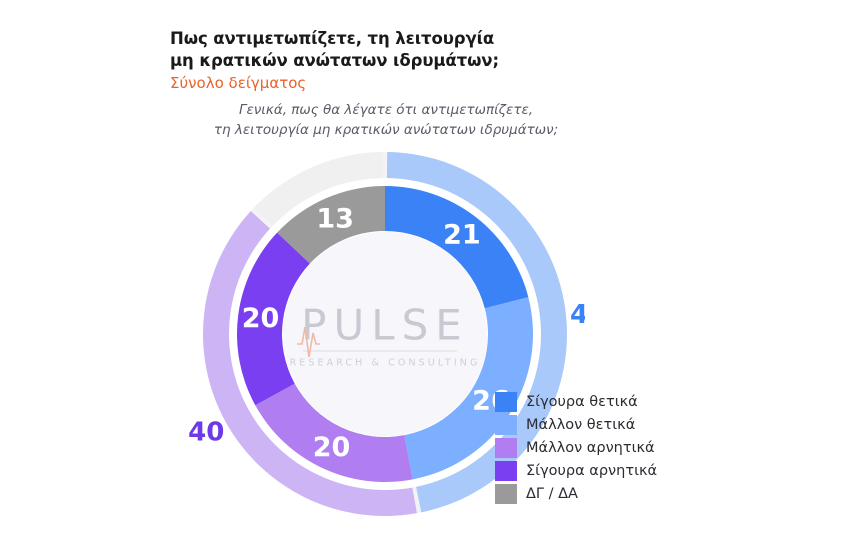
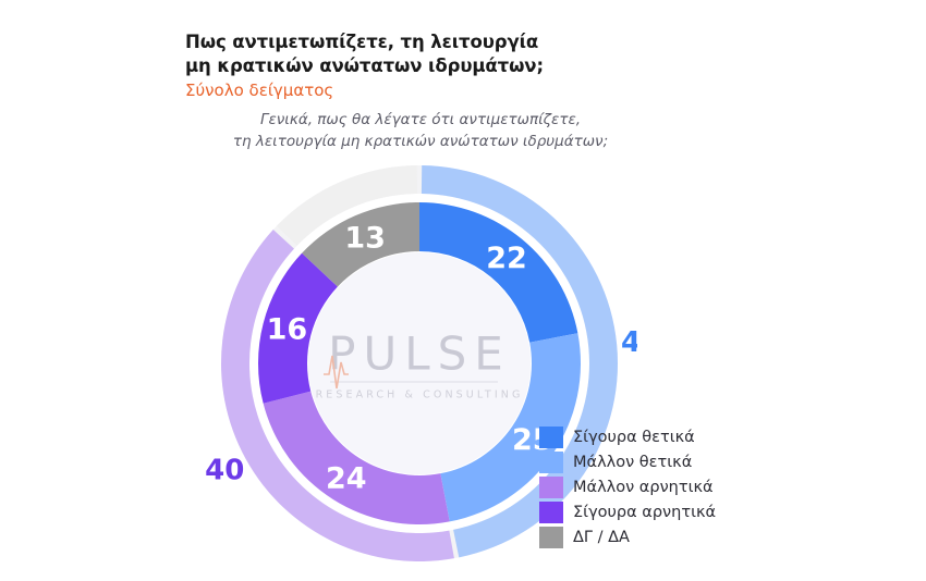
Σίγουρα θετικά: 21 -> 22
Μάλλον θετικά: 26 -> 25
Μάλλον αρνητικά: 20 -> 24
Σίγουρα αρνητικά: 20 -> 16
